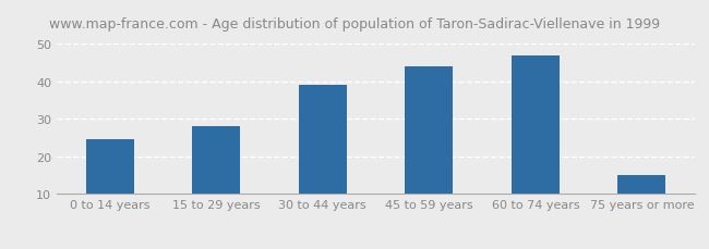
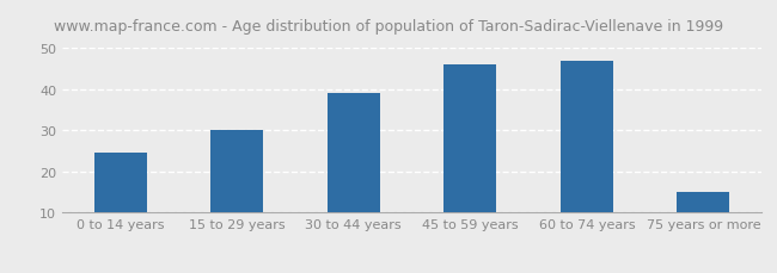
15 to 29 years: 28.0 -> 30.0
45 to 59 years: 44.0 -> 46.0
